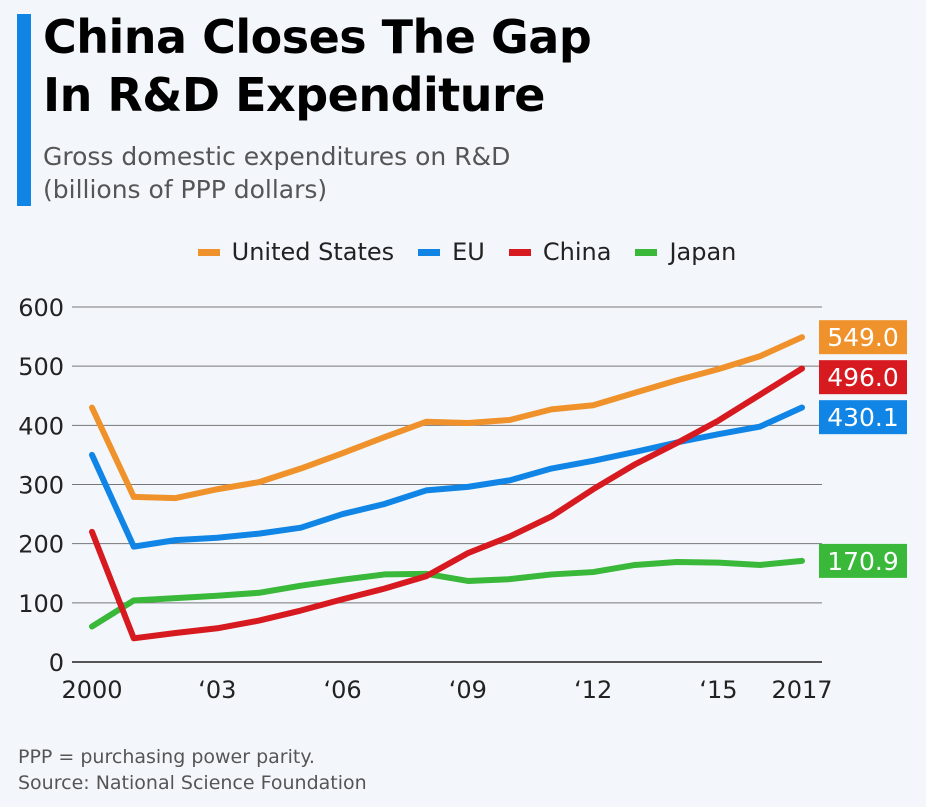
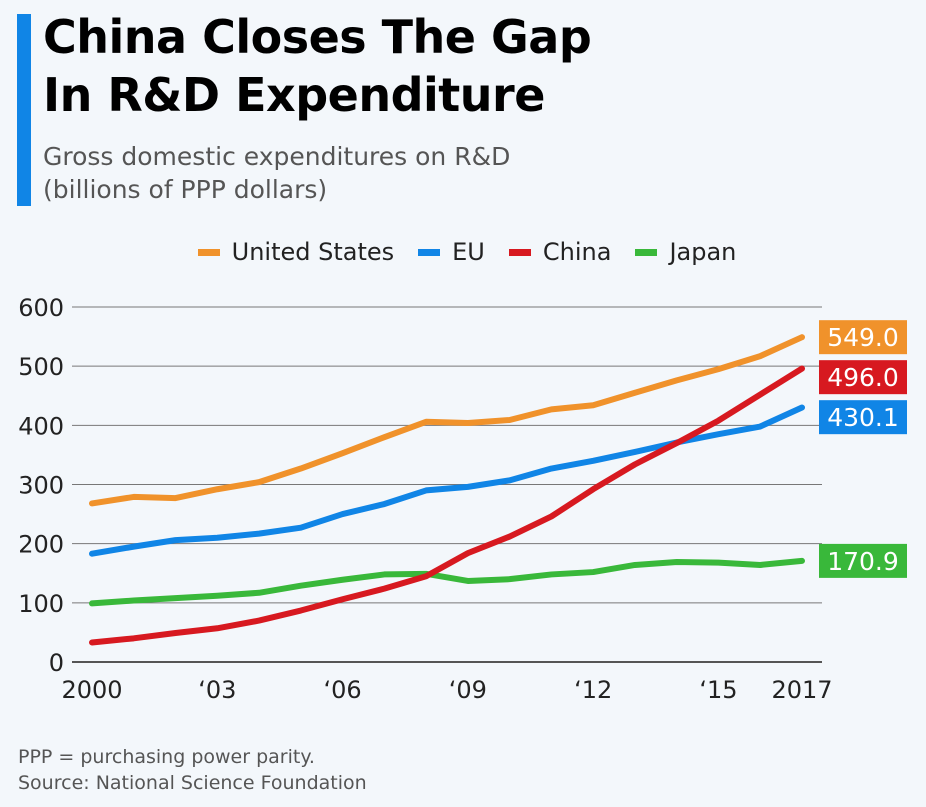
United States/2000: 430 -> 270
EU/2000: 350 -> 180
China/2000: 220 -> 30
Japan/2000: 60 -> 100
